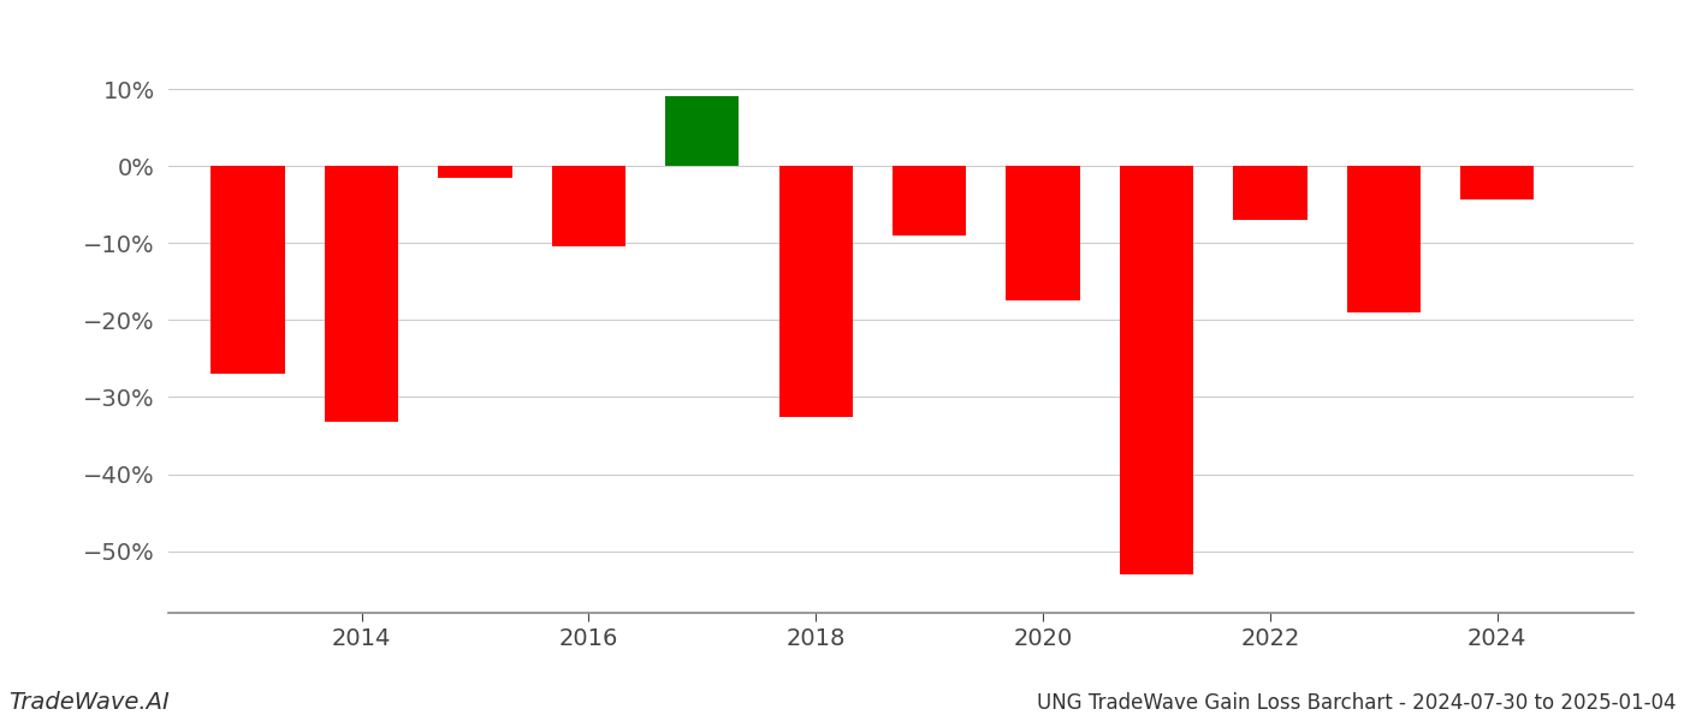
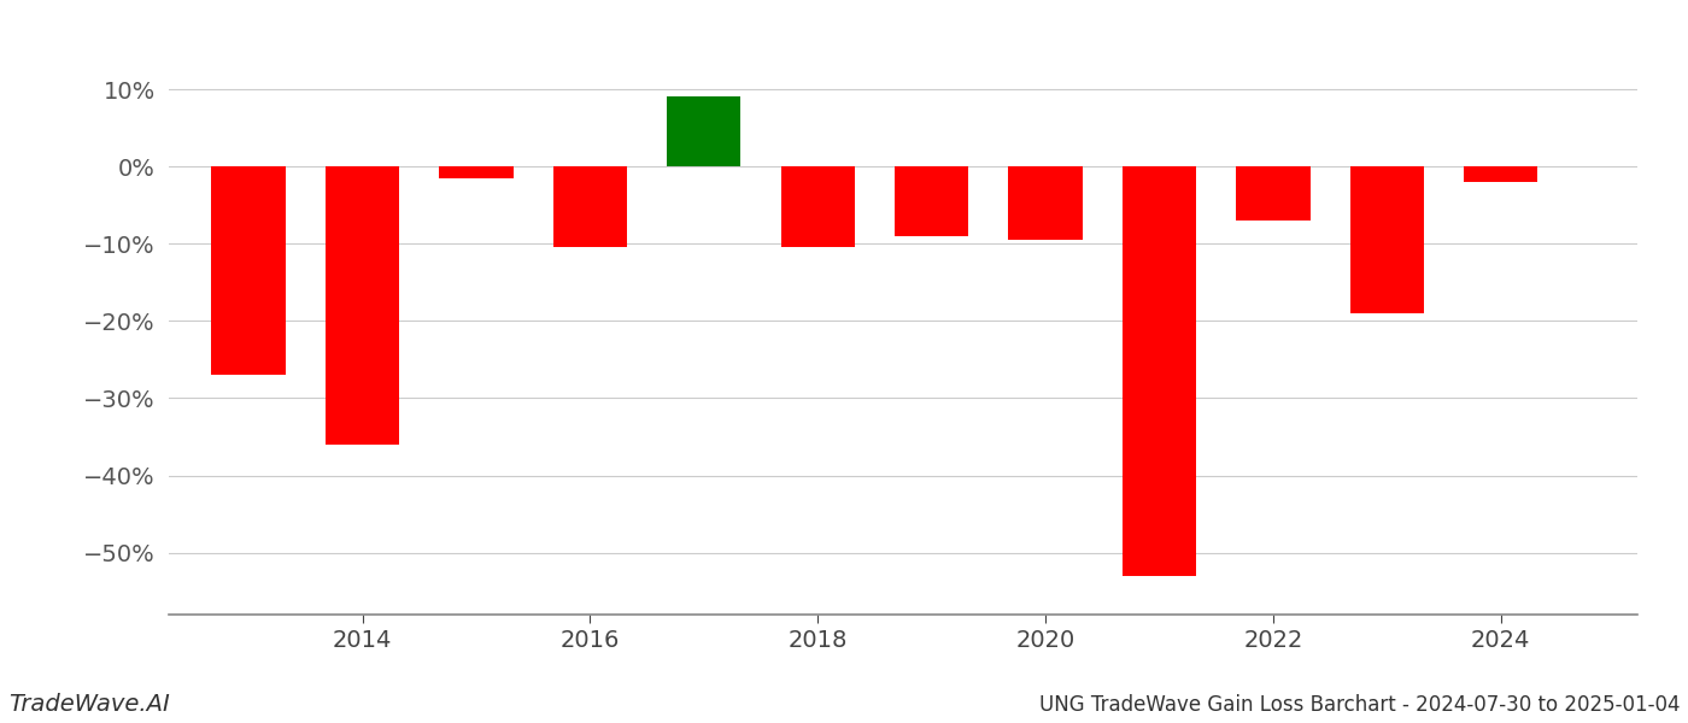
2014: -33.2% -> -36.0%
2018: -32.6% -> -10.5%
2020: -17.4% -> -9.5%
2024: -4.4% -> -2.0%
